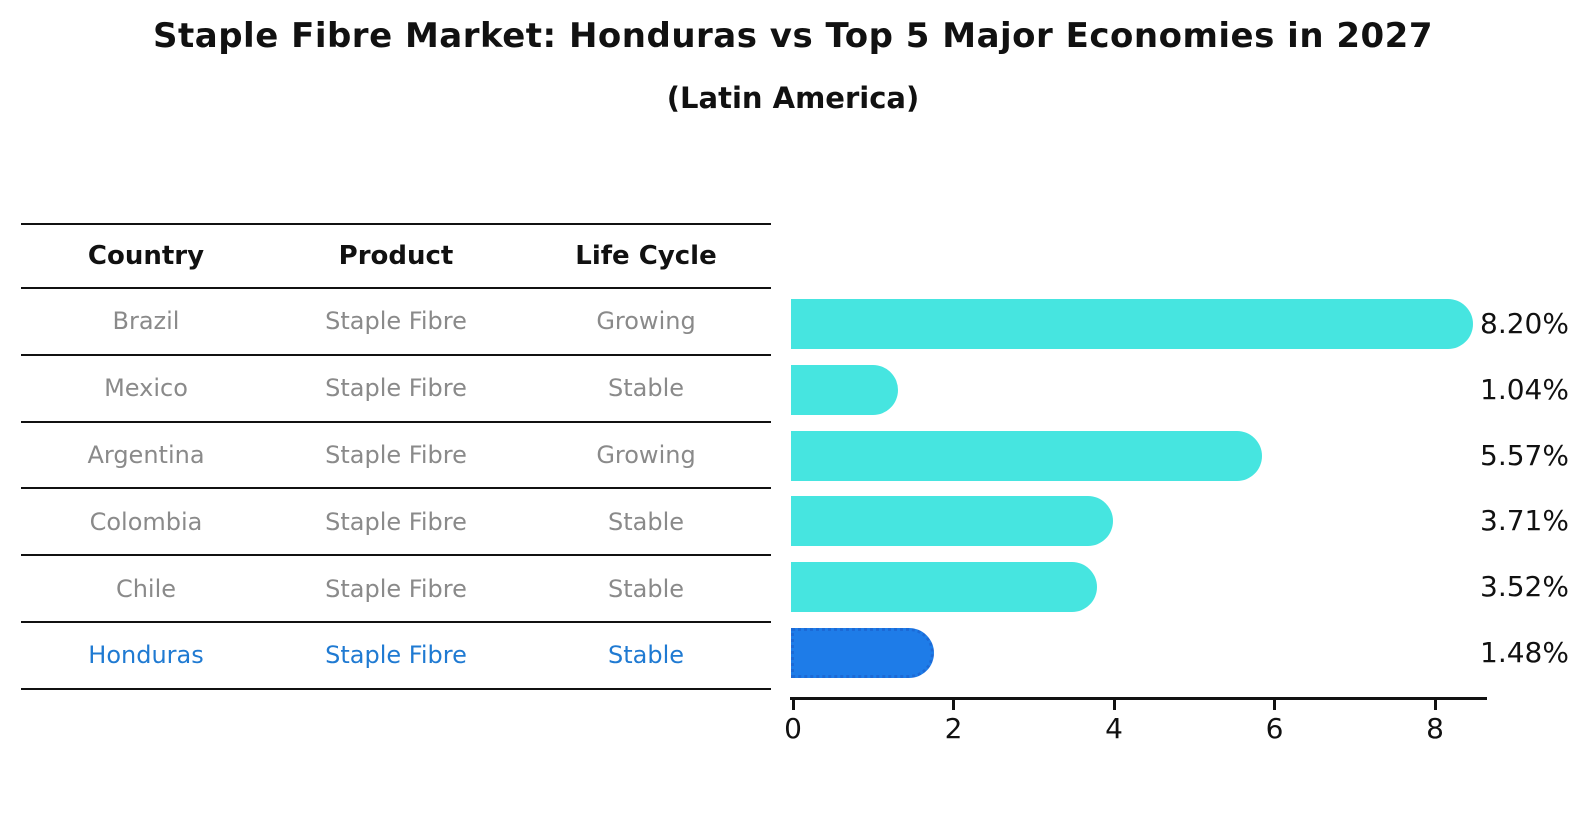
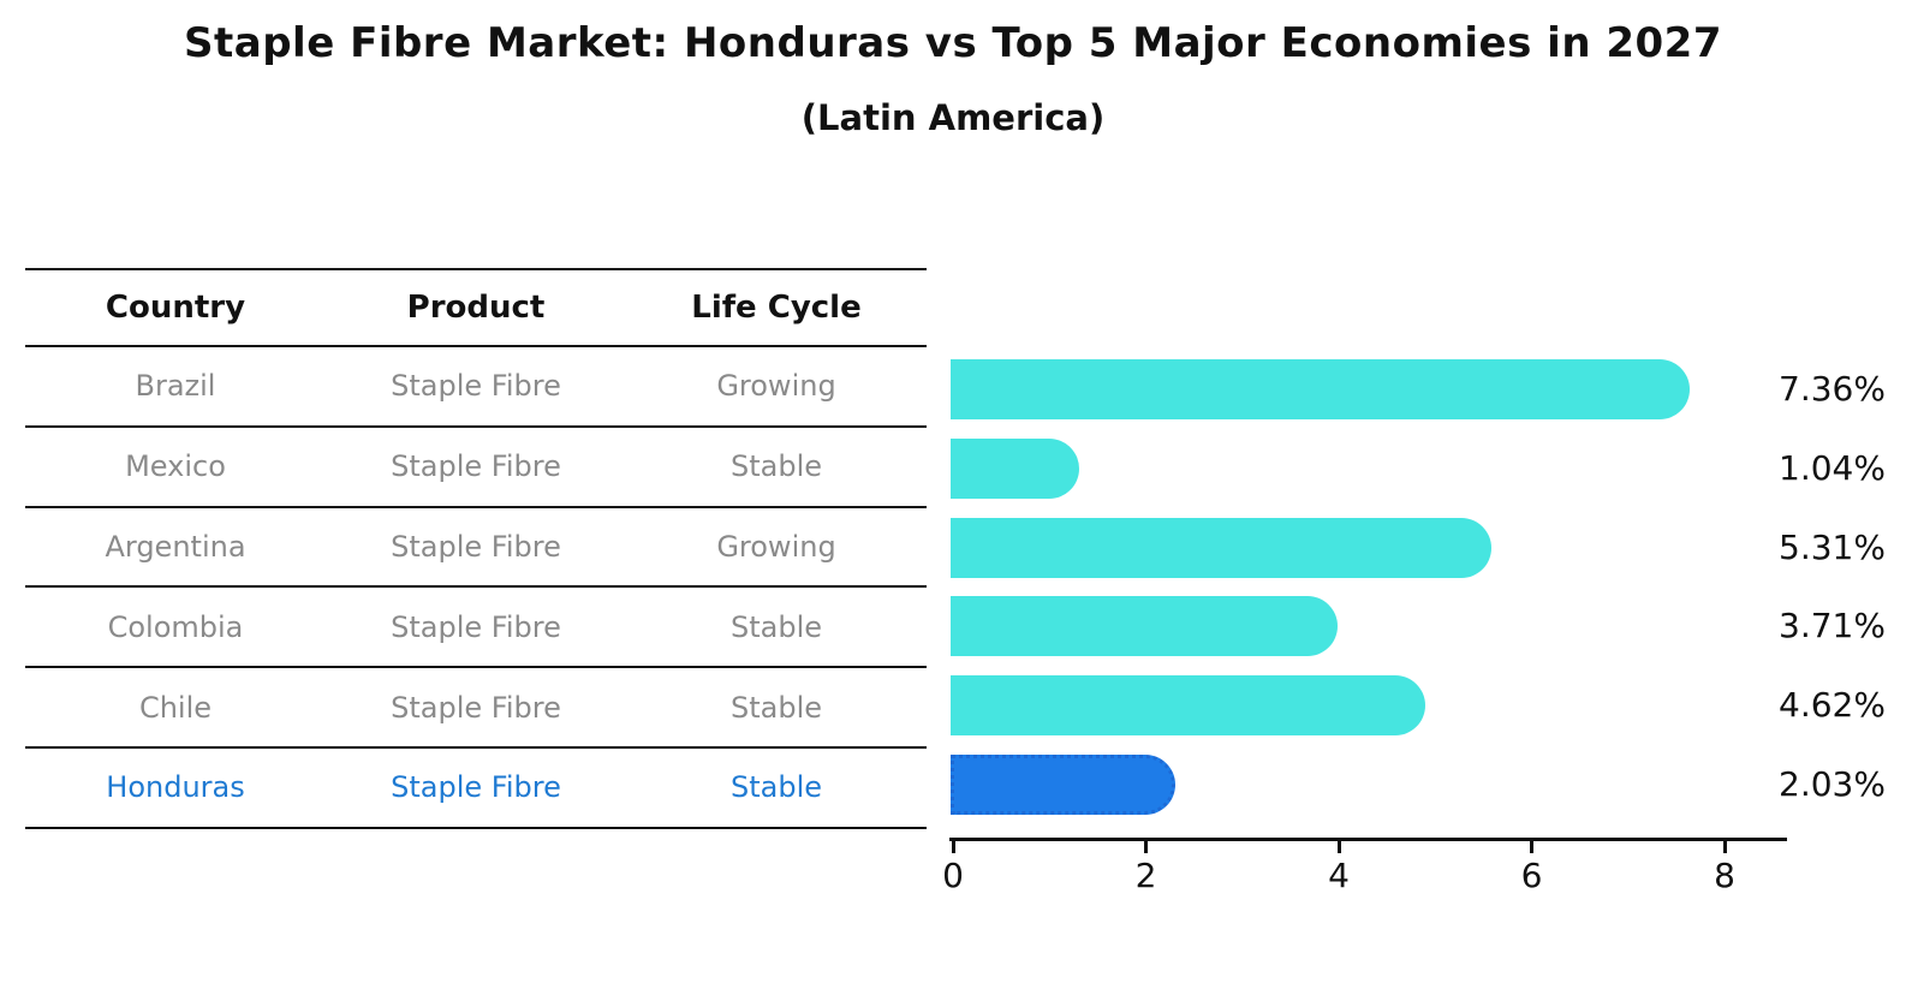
Brazil: 8.20% -> 7.36%
Argentina: 5.57% -> 5.31%
Chile: 3.52% -> 4.62%
Honduras: 1.48% -> 2.03%
